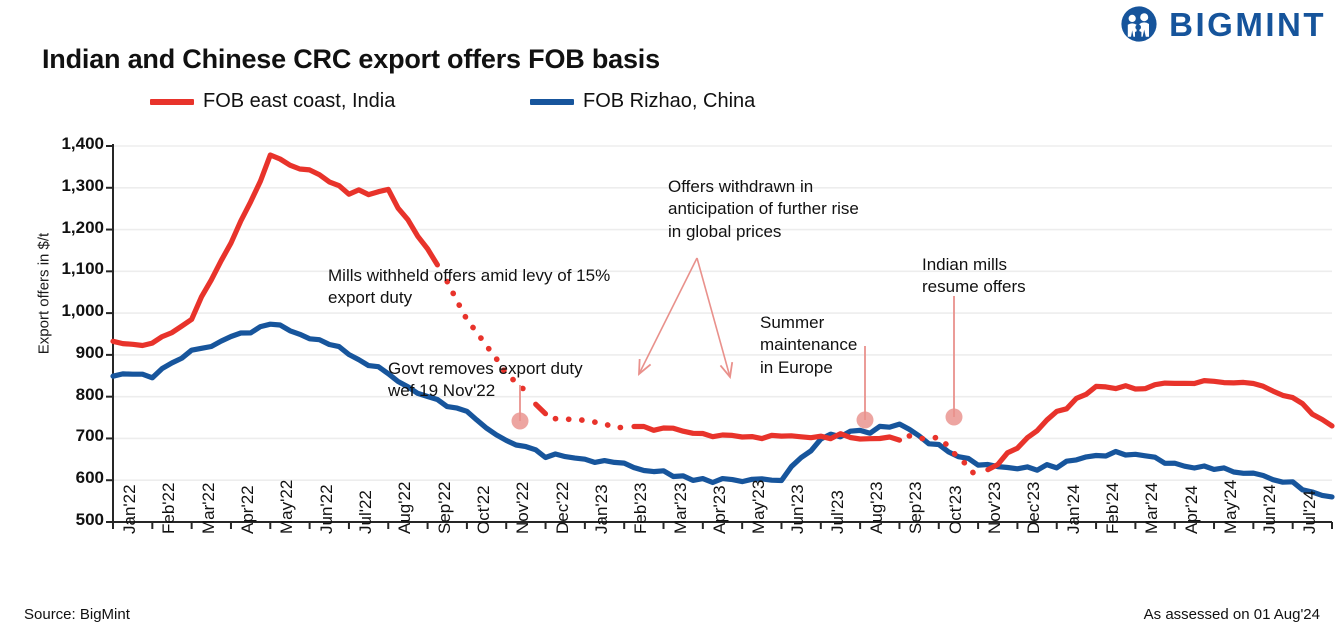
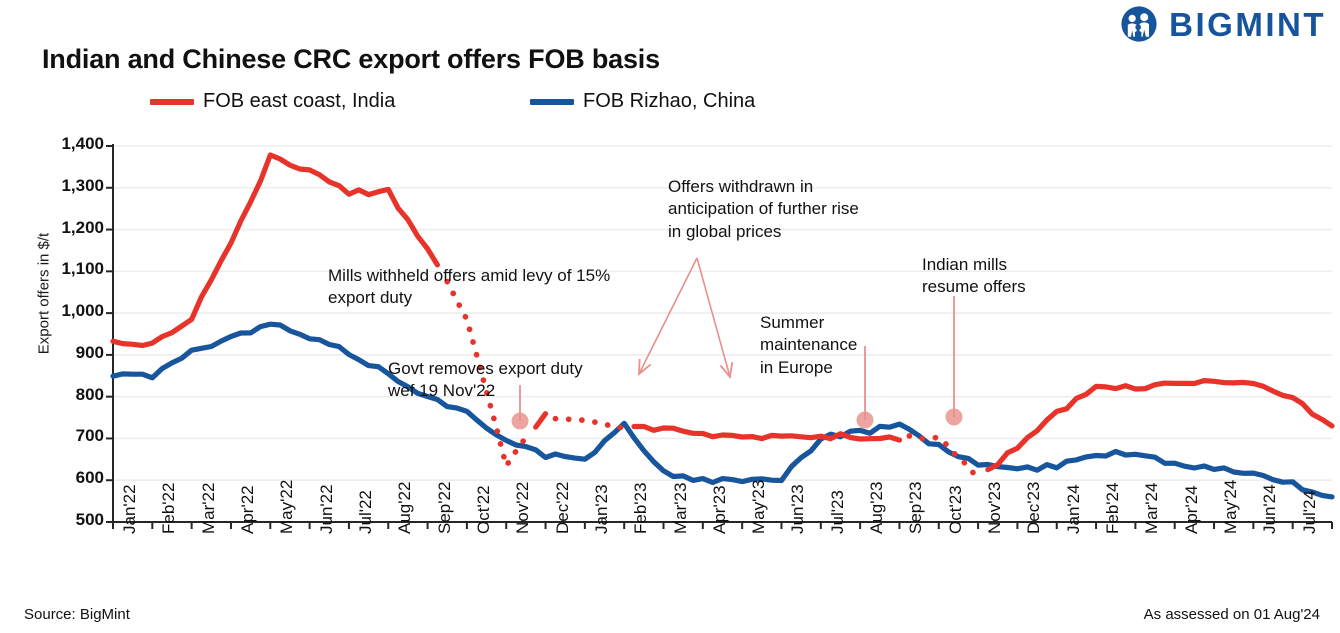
FOB east coast, India/Nov'22: 860 -> 640
FOB Rizhao, China/Feb'23: 640 -> 730
